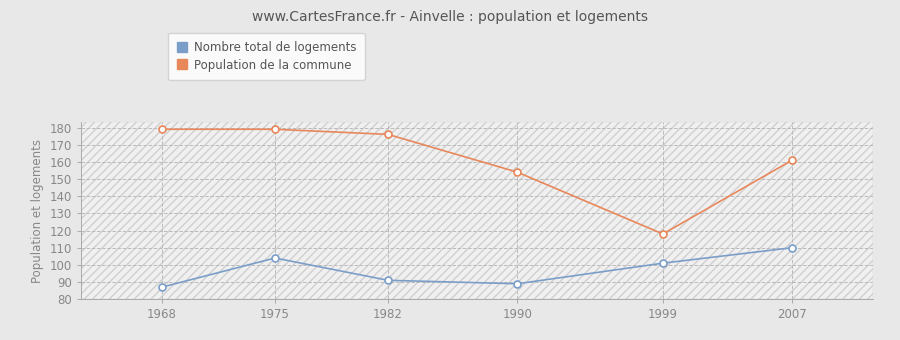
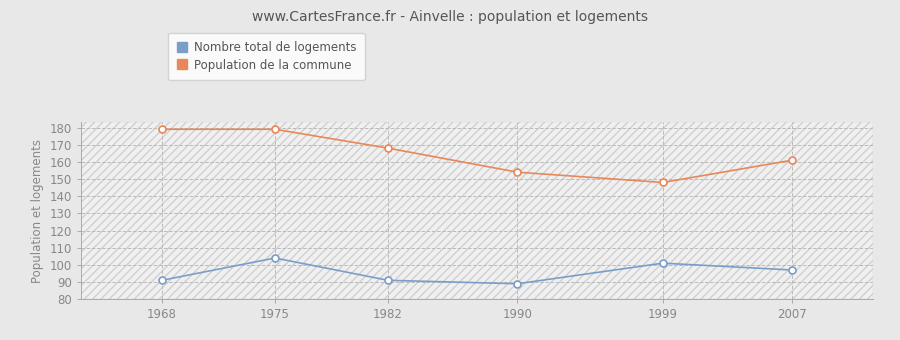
Nombre total de logements/1968: 87 -> 91
Population de la commune/1982: 176 -> 168
Population de la commune/1999: 118 -> 148
Nombre total de logements/2007: 110 -> 97
